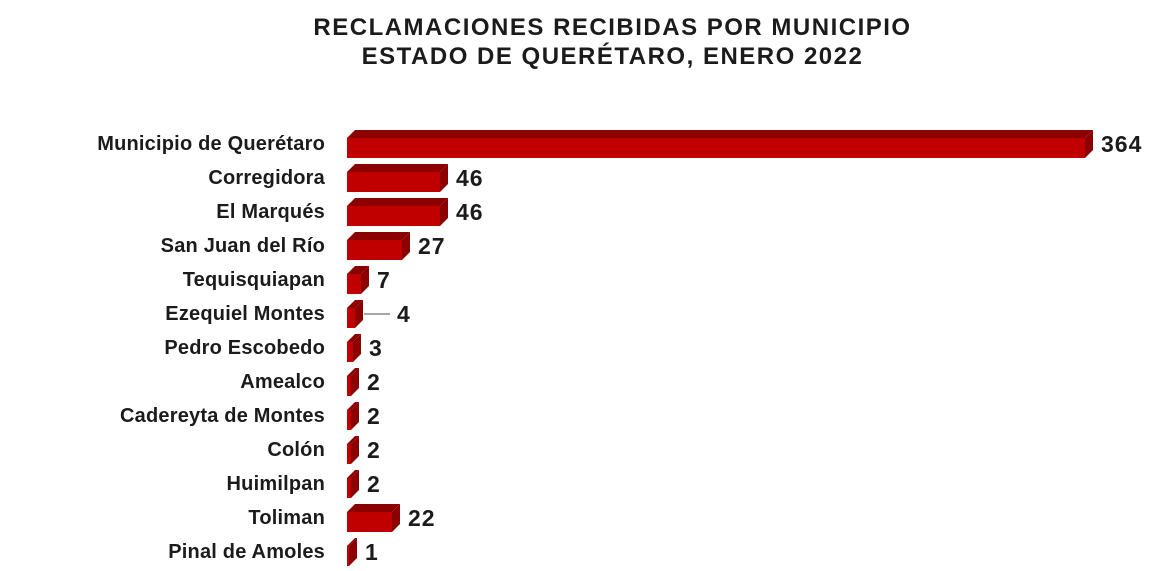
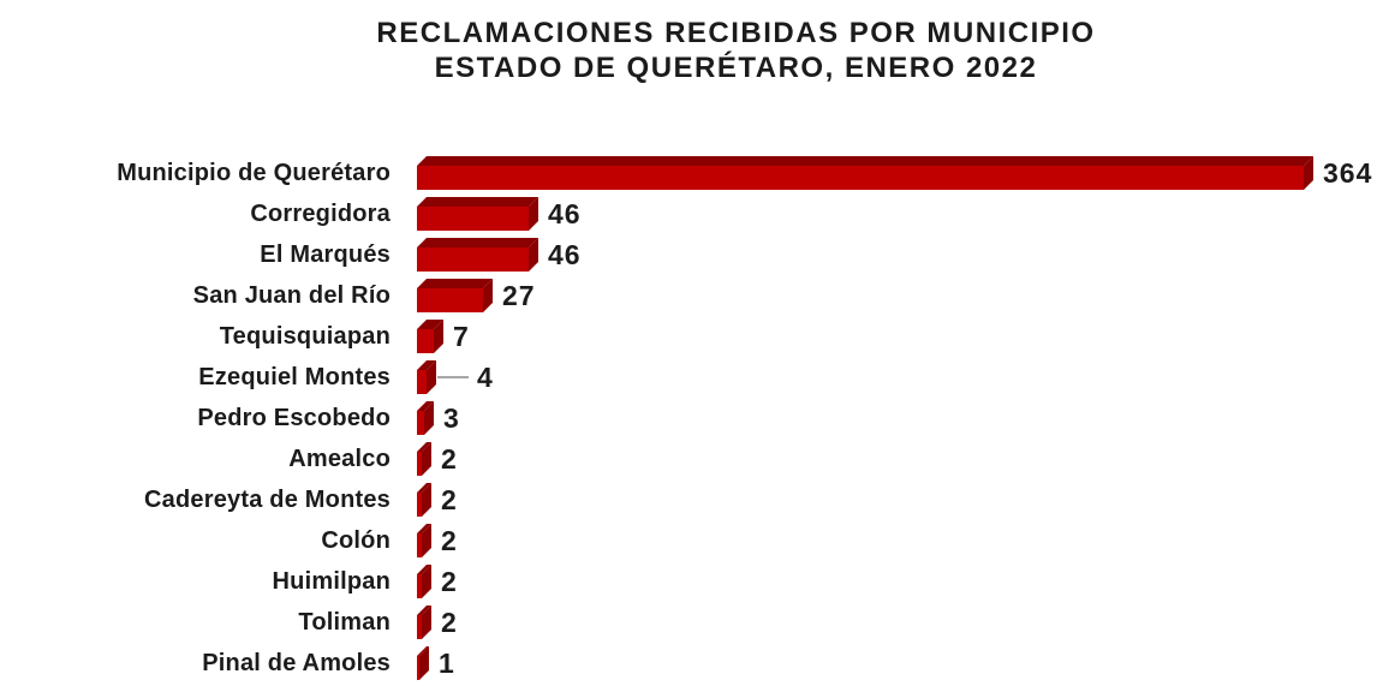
Toliman: 22 -> 2
